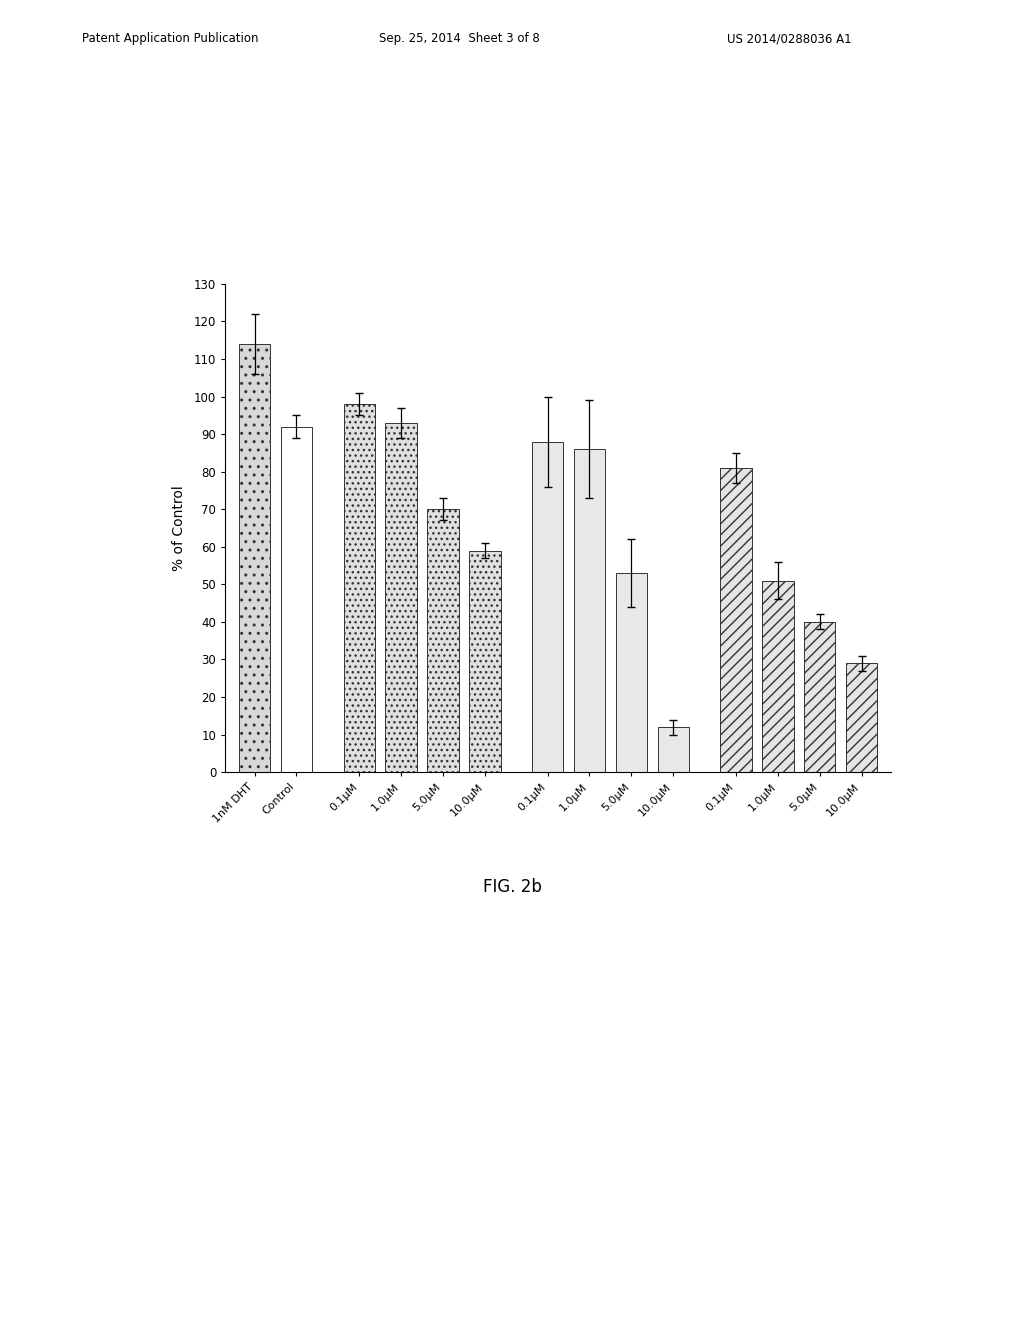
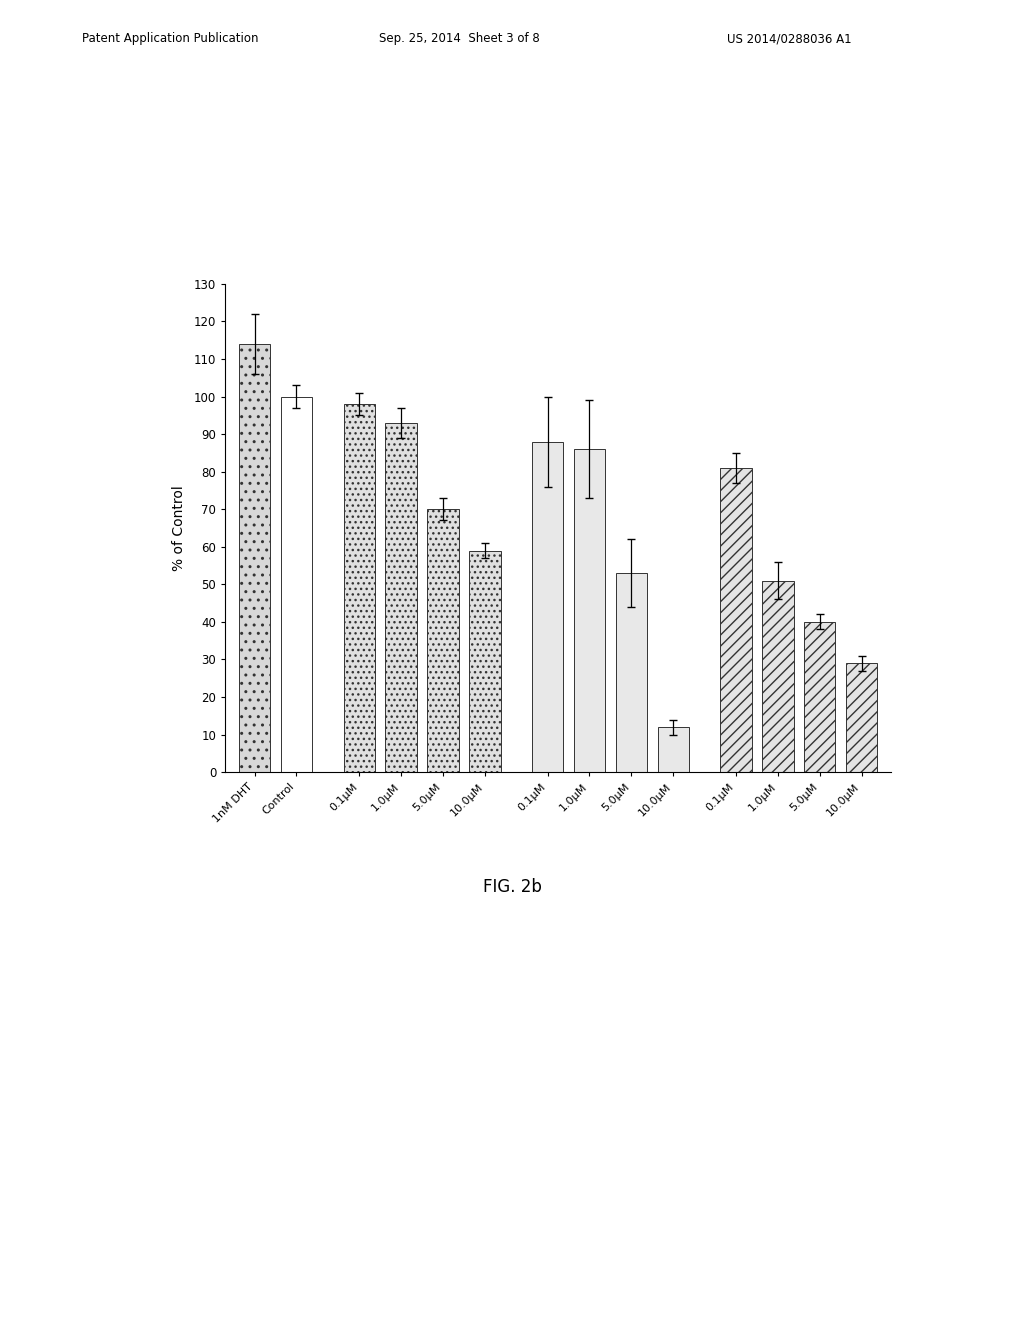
Control: 92 -> 100
